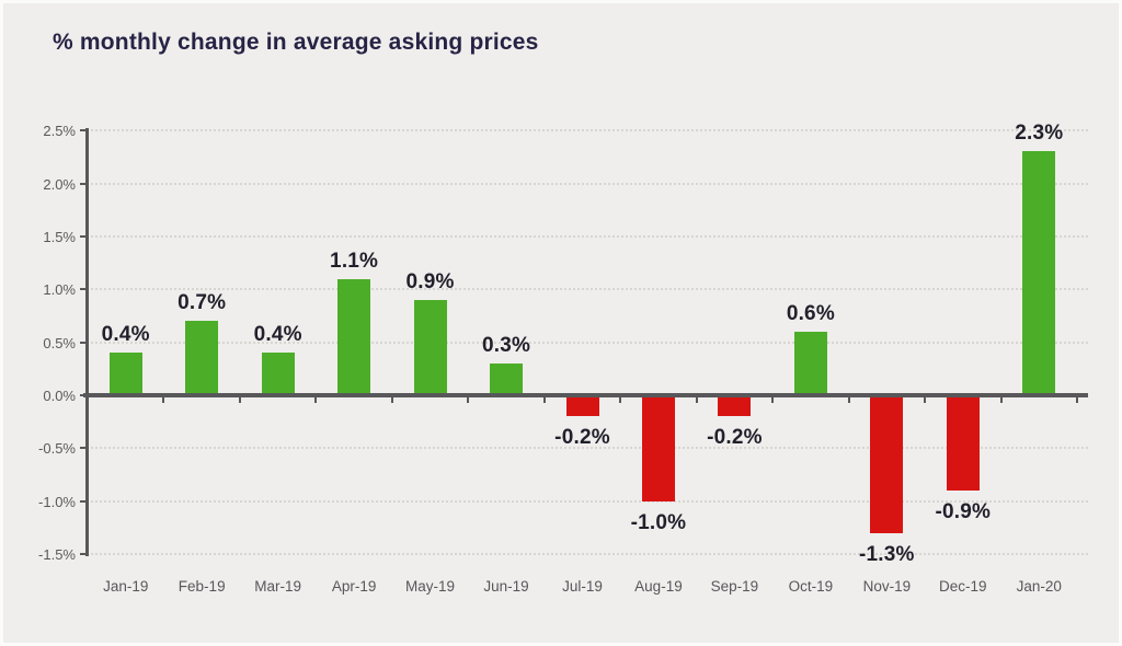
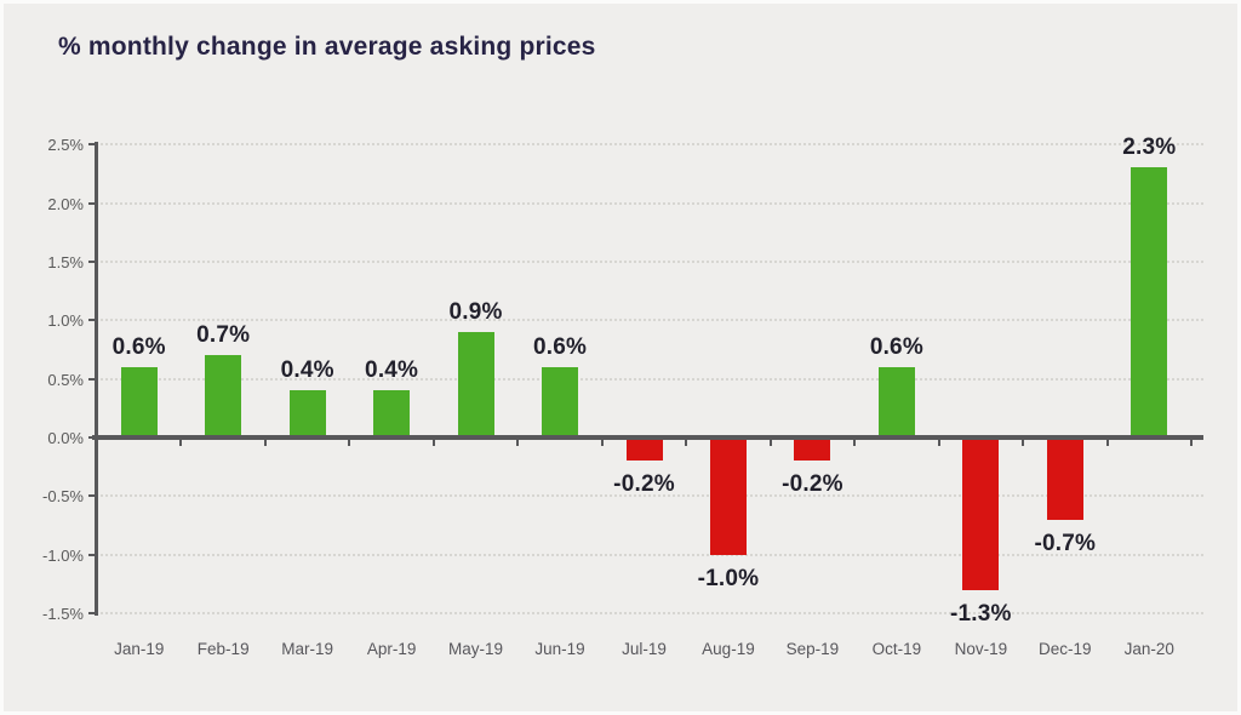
Jan-19: 0.4% -> 0.6%
Apr-19: 1.1% -> 0.4%
Jun-19: 0.3% -> 0.6%
Dec-19: -0.9% -> -0.7%
